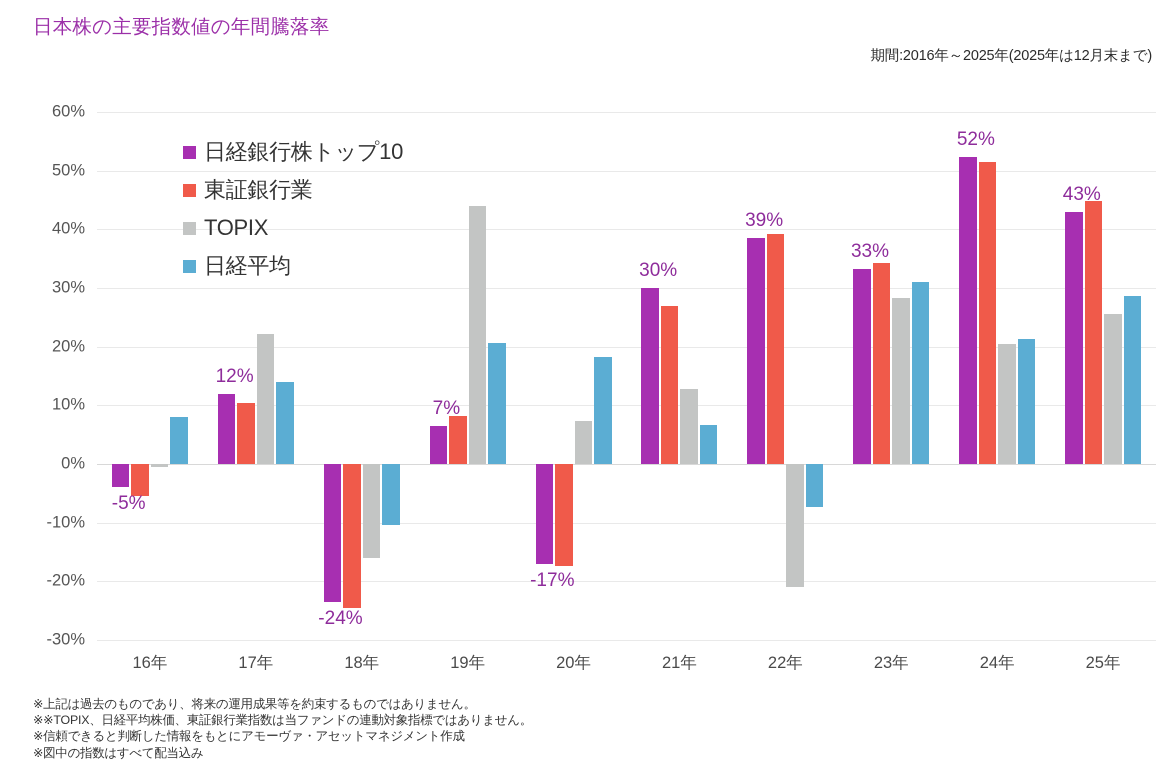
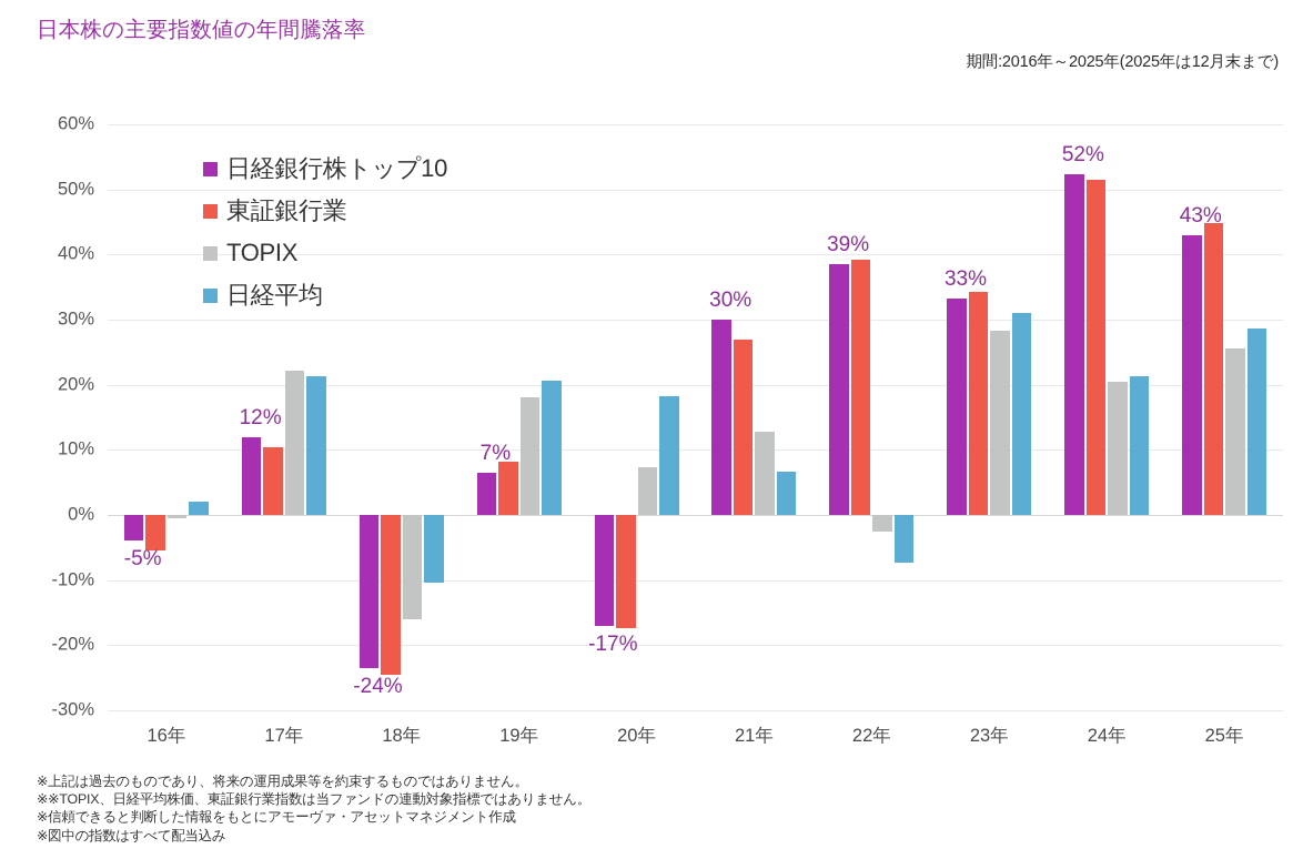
日経平均/16年: 8% -> 2%
日経平均/17年: 14% -> 21%
TOPIX/19年: 44% -> 18%
TOPIX/22年: -21% -> -2%
